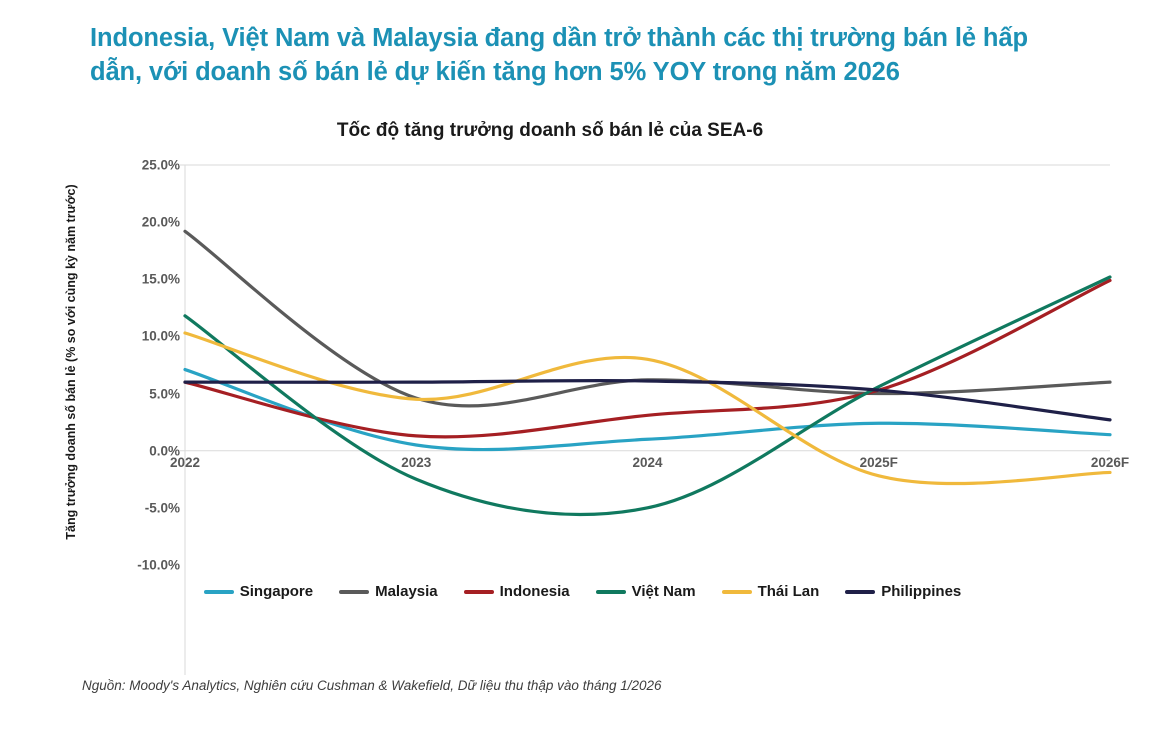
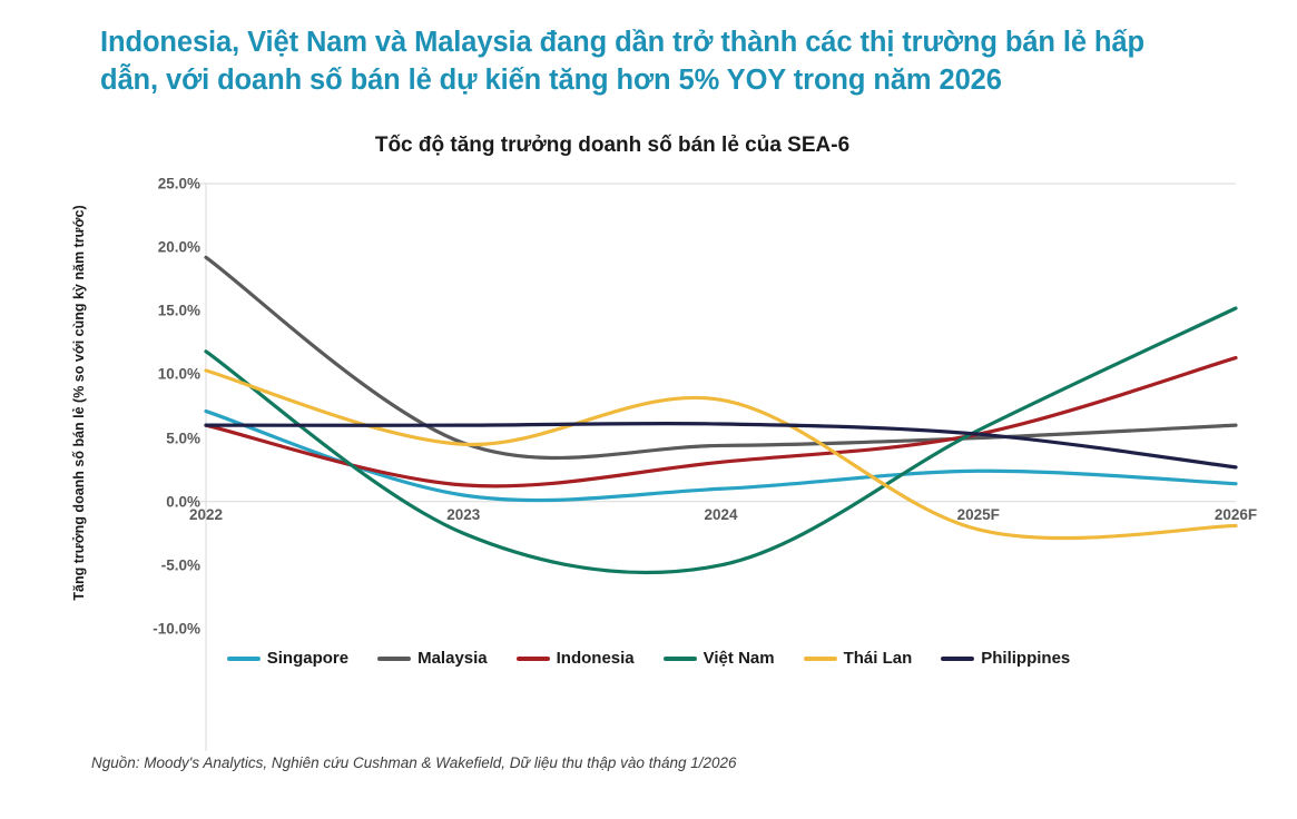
Malaysia/2024: 6.2% -> 4.4%
Indonesia/2026F: 14.9% -> 11.3%
